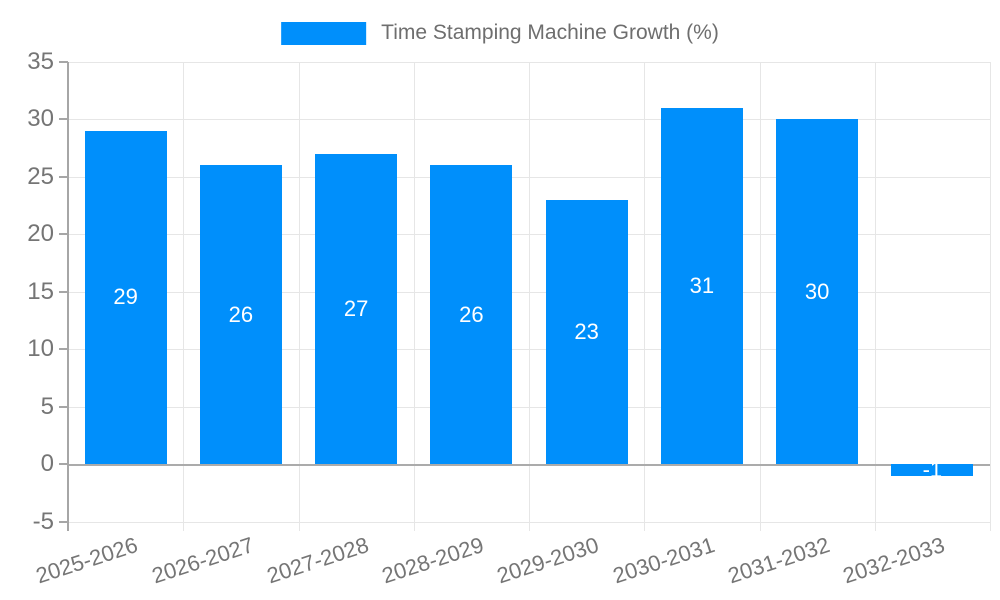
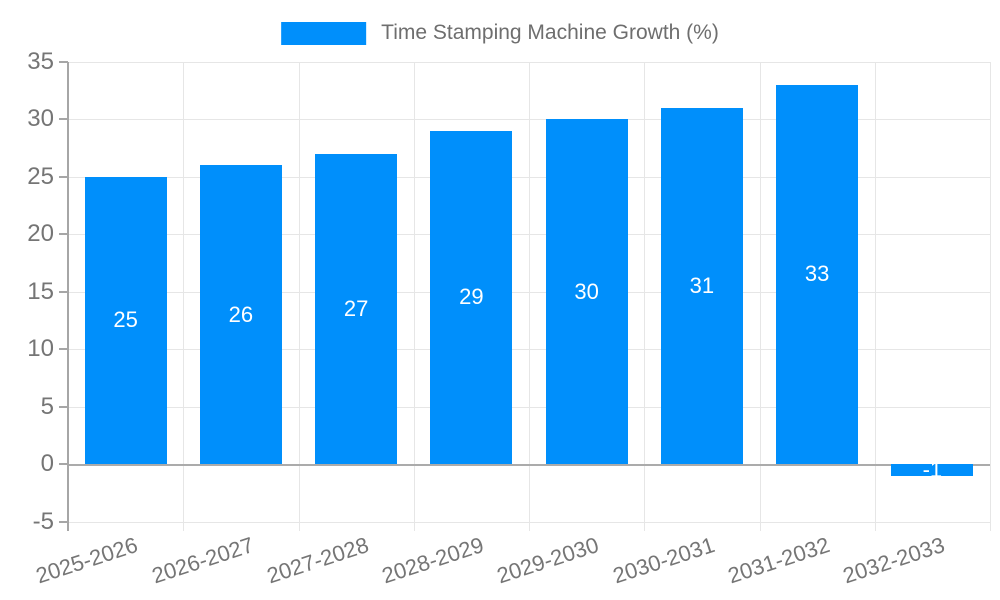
2025-2026: 29 -> 25
2028-2029: 26 -> 29
2029-2030: 23 -> 30
2031-2032: 30 -> 33
